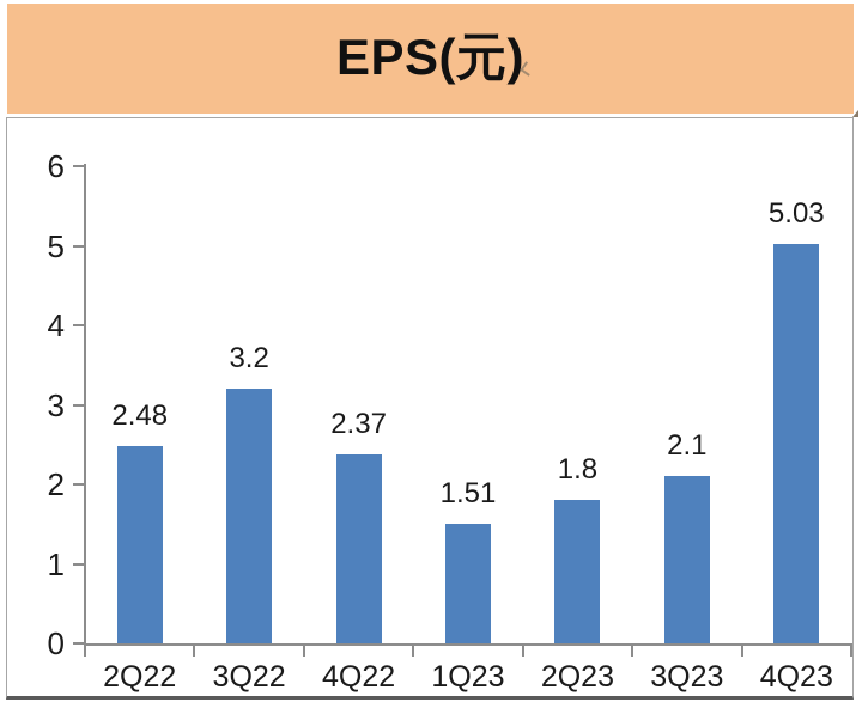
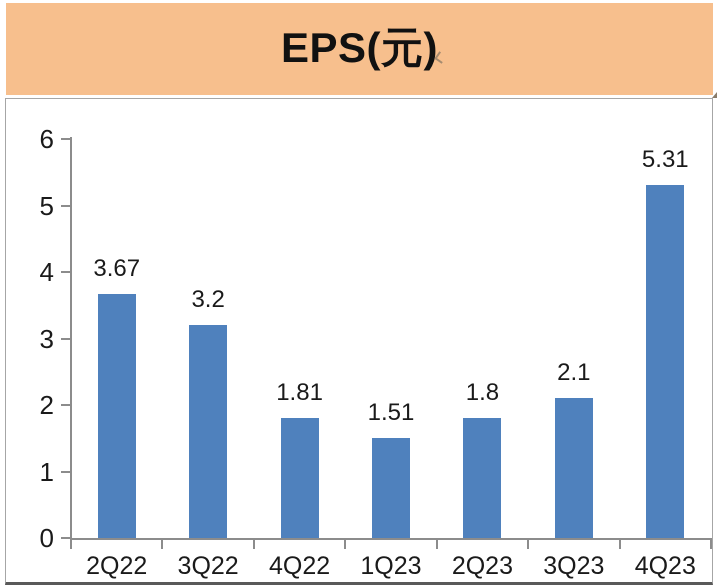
2Q22: 2.48 -> 3.67
4Q22: 2.37 -> 1.81
4Q23: 5.03 -> 5.31
